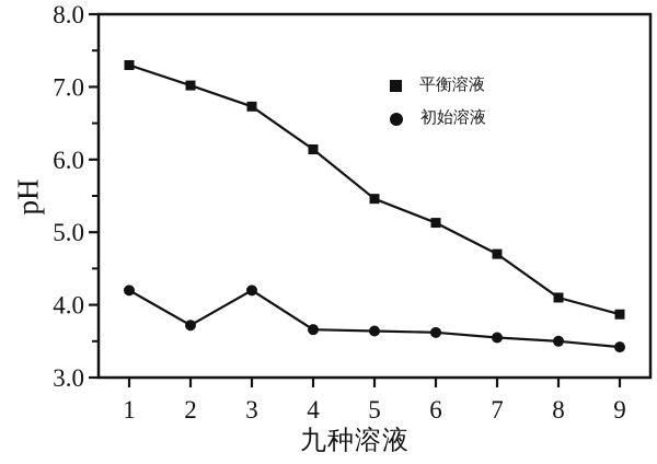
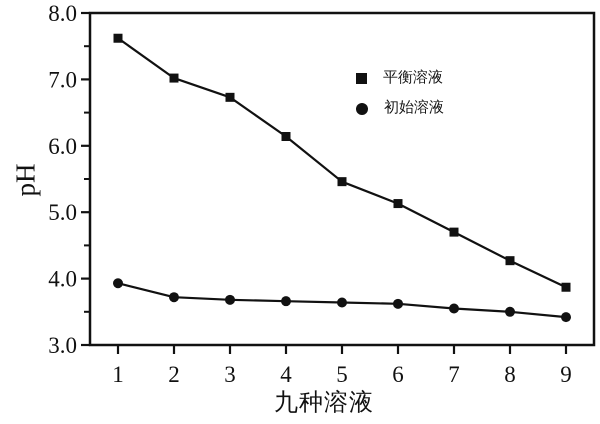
平衡溶液/1: 7.3 -> 7.6
初始溶液/1: 4.2 -> 3.9
初始溶液/3: 4.2 -> 3.7
平衡溶液/8: 4.1 -> 4.3
